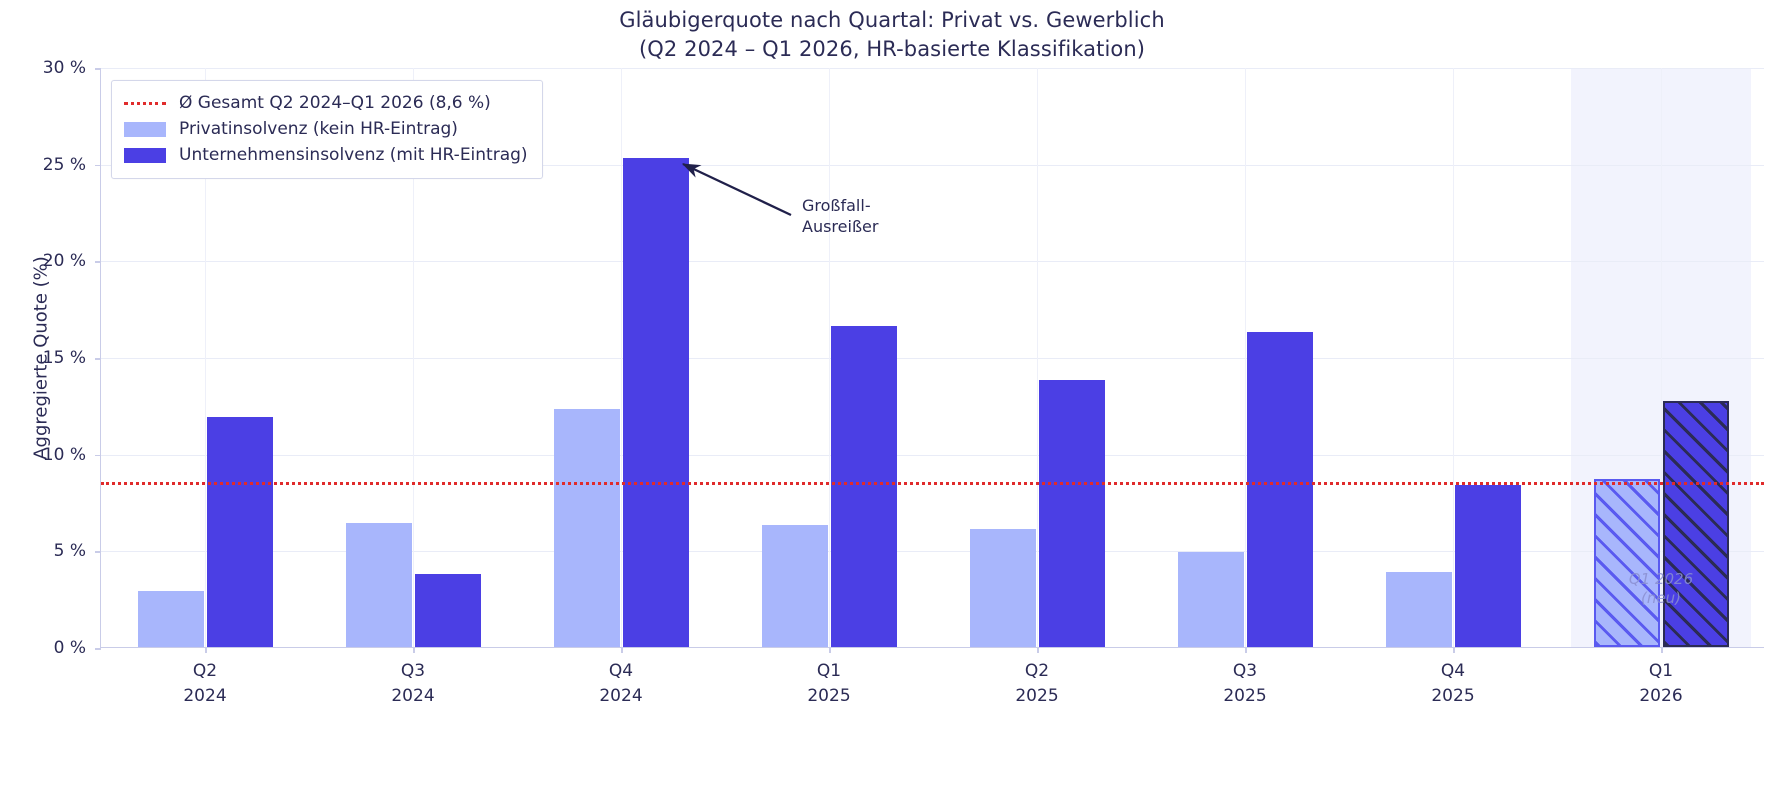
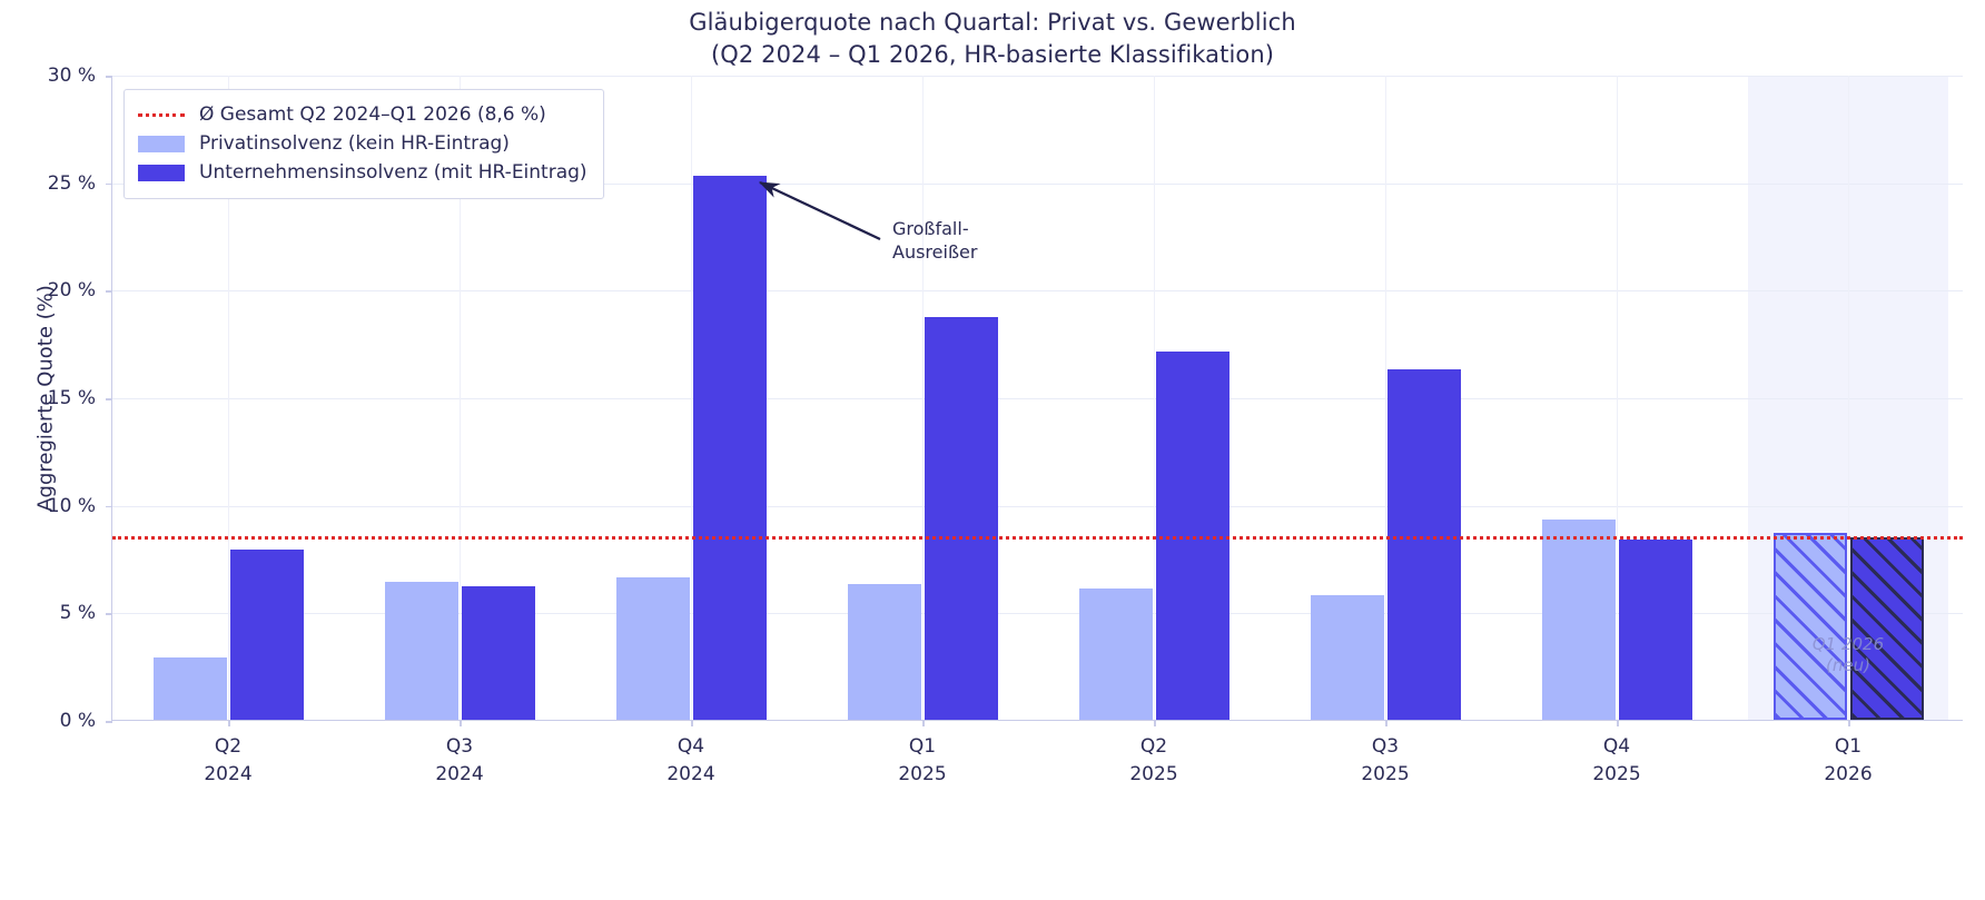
Unternehmensinsolvenz (mit HR-Eintrag)/Q2 2024: 11.9% -> 7.9%
Unternehmensinsolvenz (mit HR-Eintrag)/Q3 2024: 3.8% -> 6.2%
Privatinsolvenz (kein HR-Eintrag)/Q4 2024: 12.3% -> 6.6%
Unternehmensinsolvenz (mit HR-Eintrag)/Q1 2025: 16.6% -> 18.7%
Unternehmensinsolvenz (mit HR-Eintrag)/Q2 2025: 13.8% -> 17.1%
Privatinsolvenz (kein HR-Eintrag)/Q3 2025: 4.9% -> 5.8%
Privatinsolvenz (kein HR-Eintrag)/Q4 2025: 3.9% -> 9.3%
Unternehmensinsolvenz (mit HR-Eintrag)/Q1 2026: 12.7% -> 8.5%
